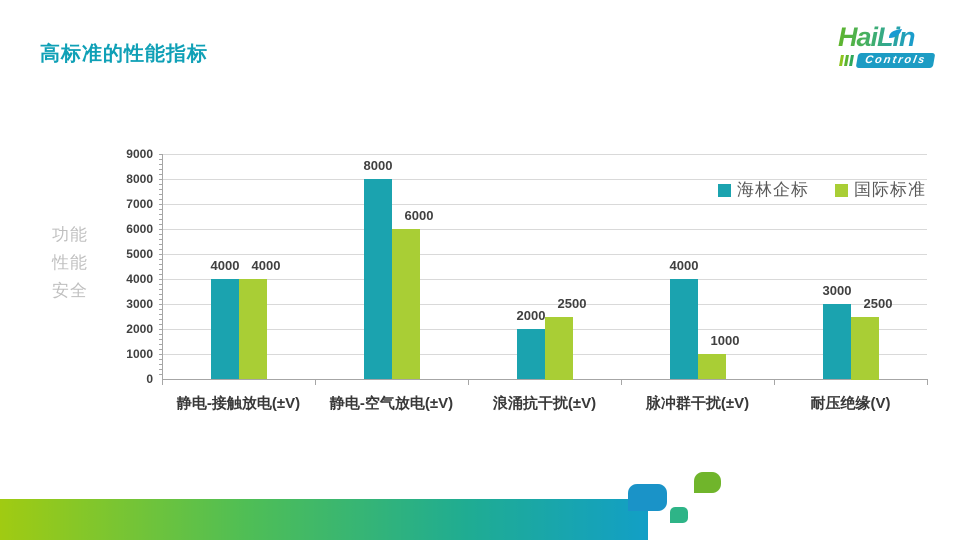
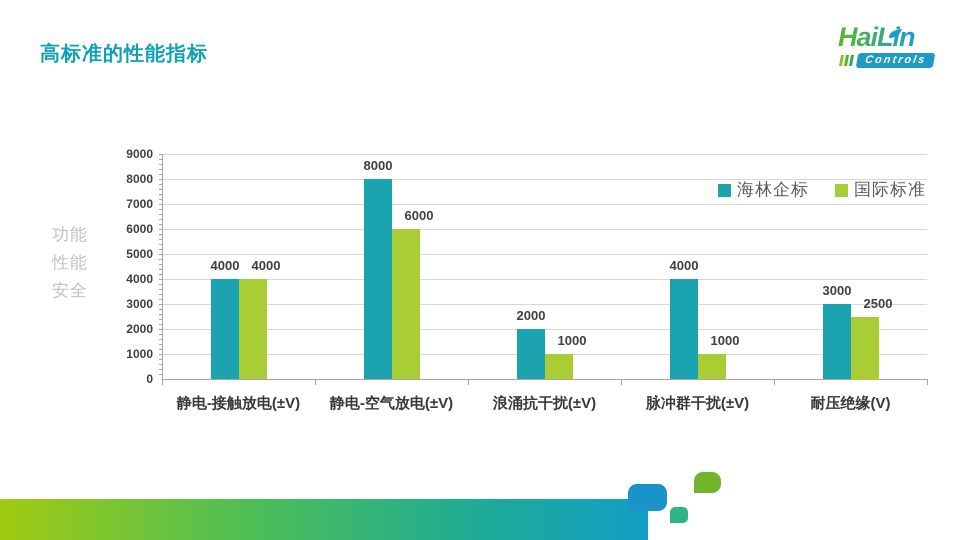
国际标准/浪涌抗干扰(±V): 2500 -> 1000
